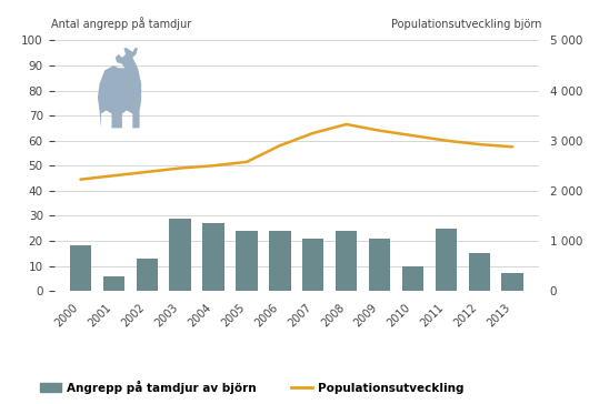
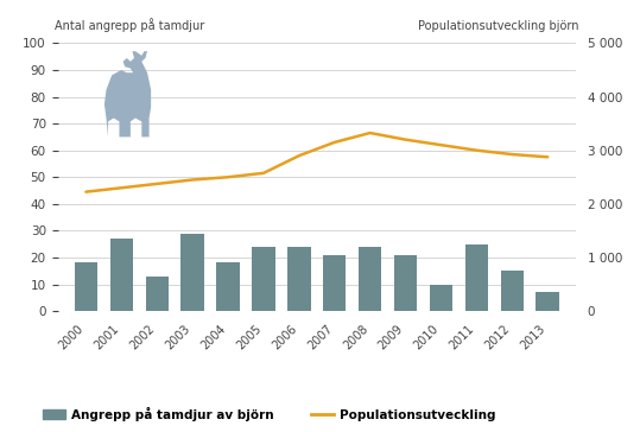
Angrepp på tamdjur av björn/2001: 6 -> 27
Angrepp på tamdjur av björn/2004: 27 -> 18
